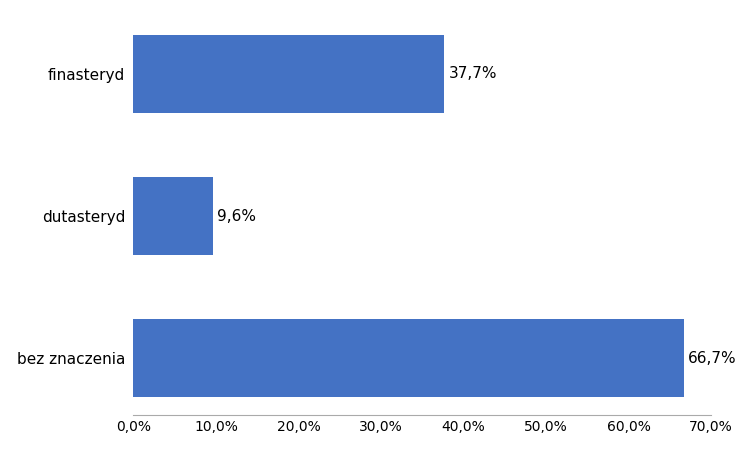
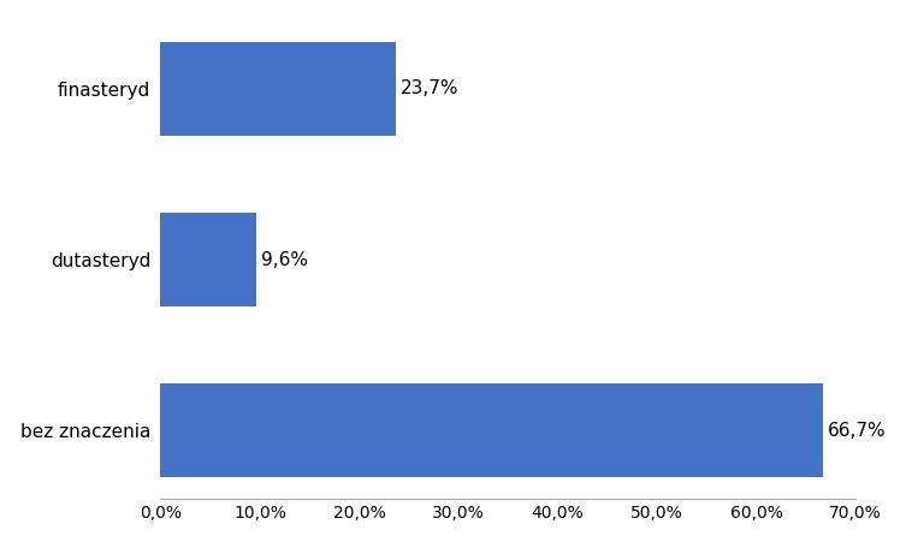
finasteryd: 37,7% -> 23,7%
